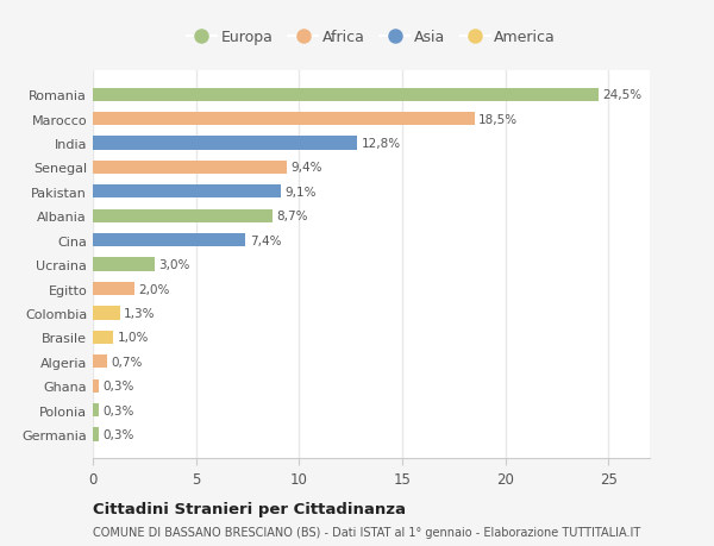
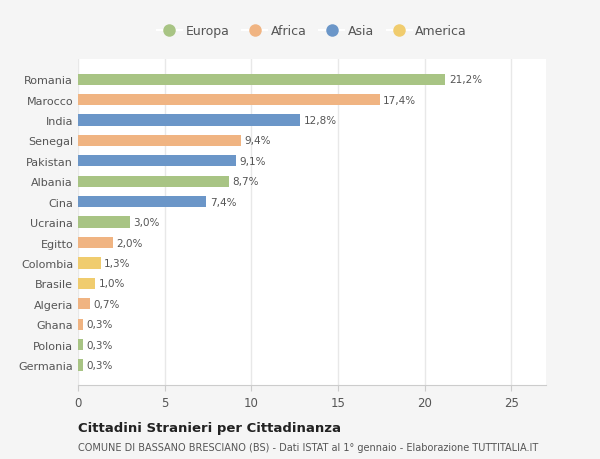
Romania: 24,5% -> 21,2%
Marocco: 18,5% -> 17,4%
